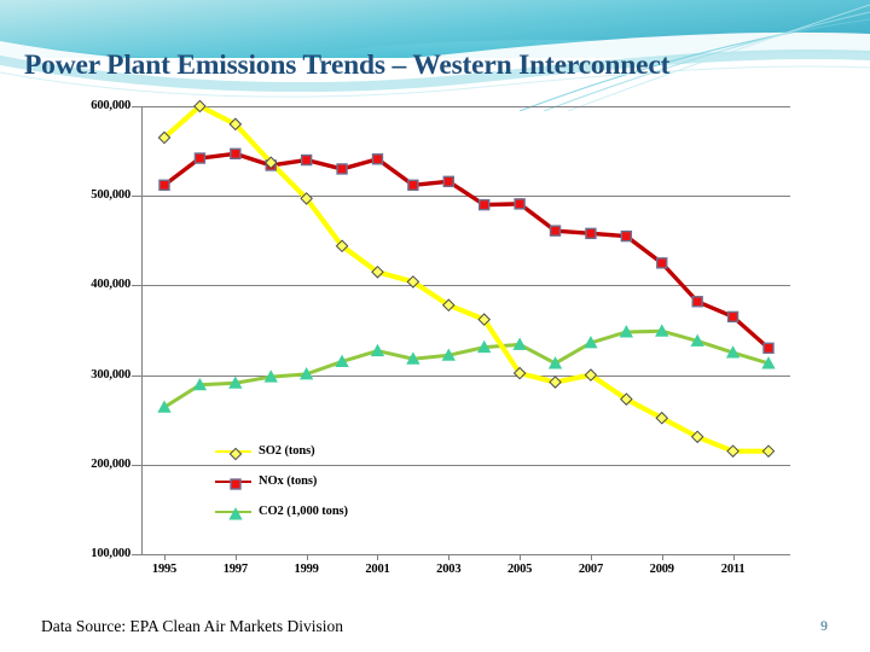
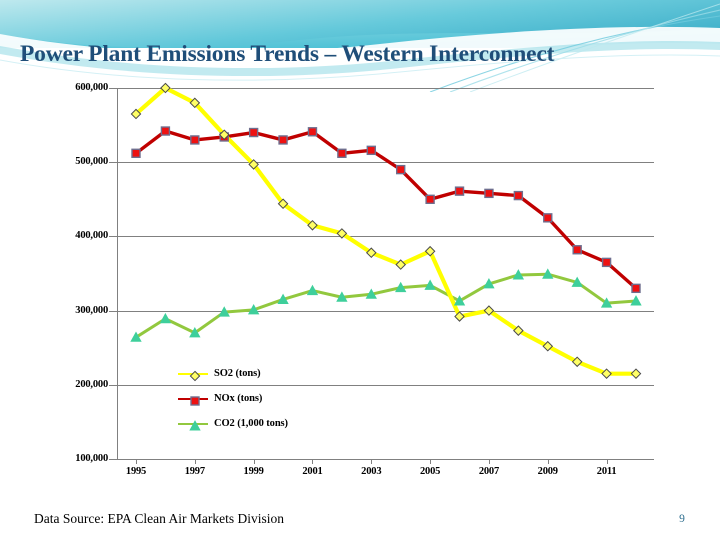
NOx (tons)/1997: 550000 -> 530000
CO2 (1,000 tons)/1997: 290000 -> 270000
SO2 (tons)/2005: 300000 -> 380000
NOx (tons)/2005: 490000 -> 450000
CO2 (1,000 tons)/2011: 320000 -> 310000
